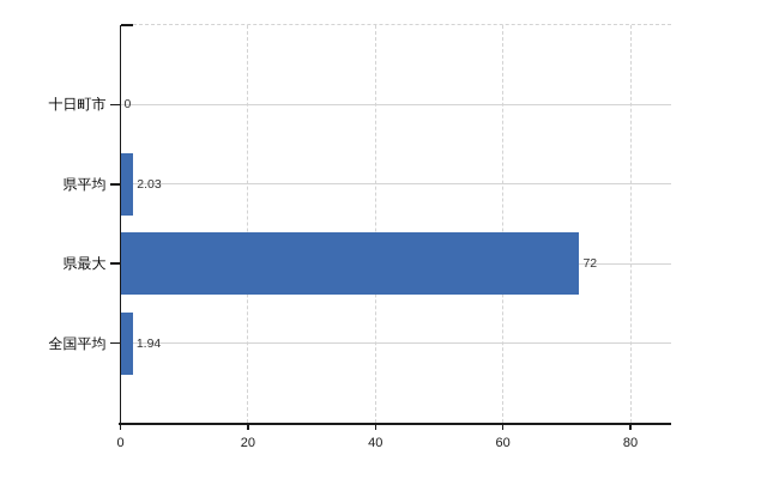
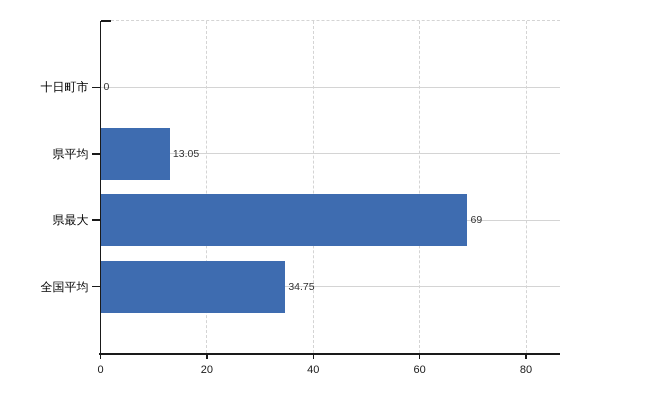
県平均: 2.03 -> 13.05
県最大: 72 -> 69
全国平均: 1.94 -> 34.75
